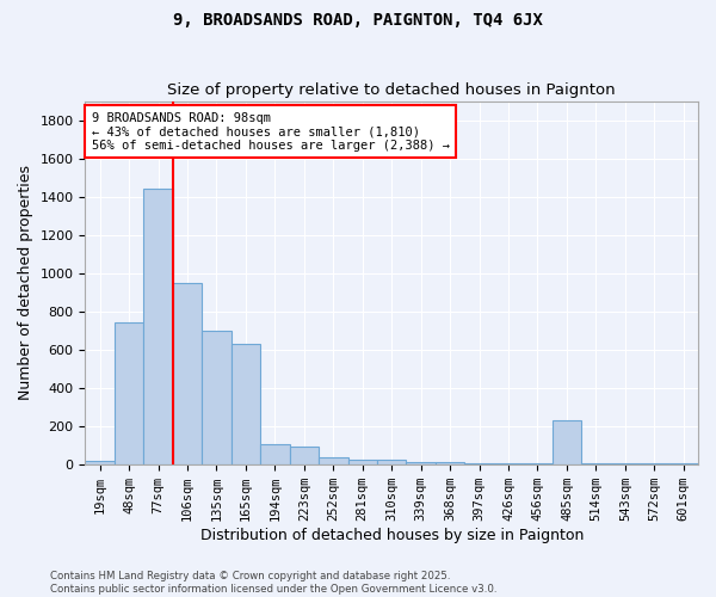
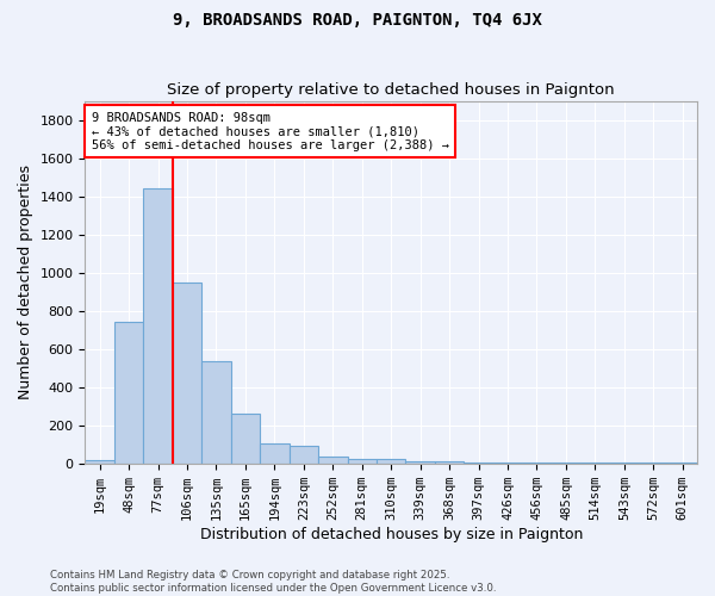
135sqm: 700 -> 540
165sqm: 630 -> 260
485sqm: 230 -> 0
